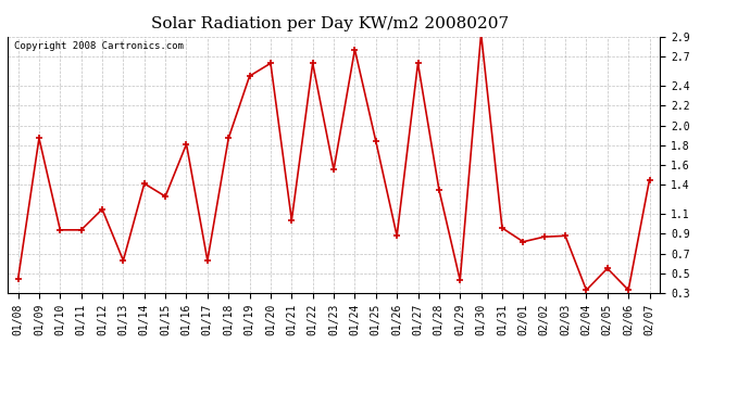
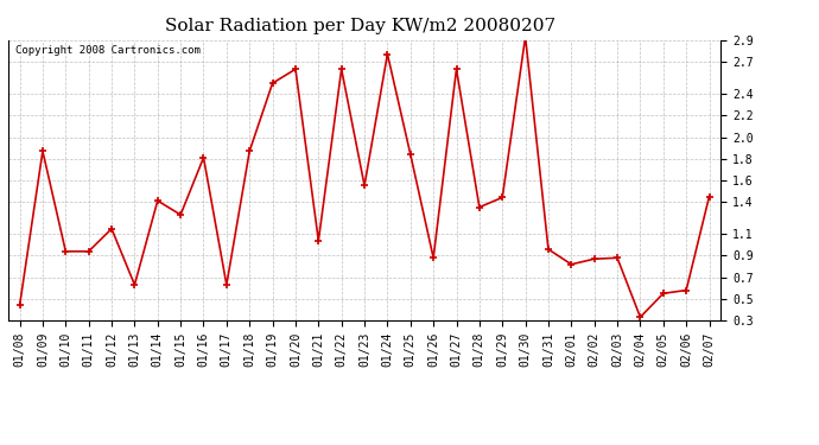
01/29: 0.43 -> 1.44
02/06: 0.33 -> 0.58
